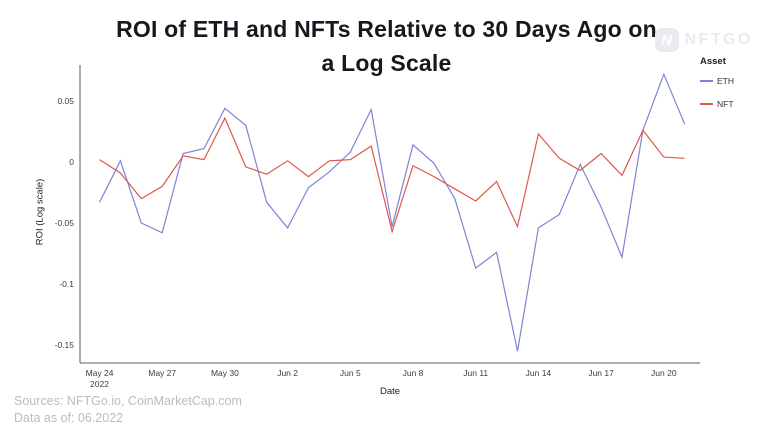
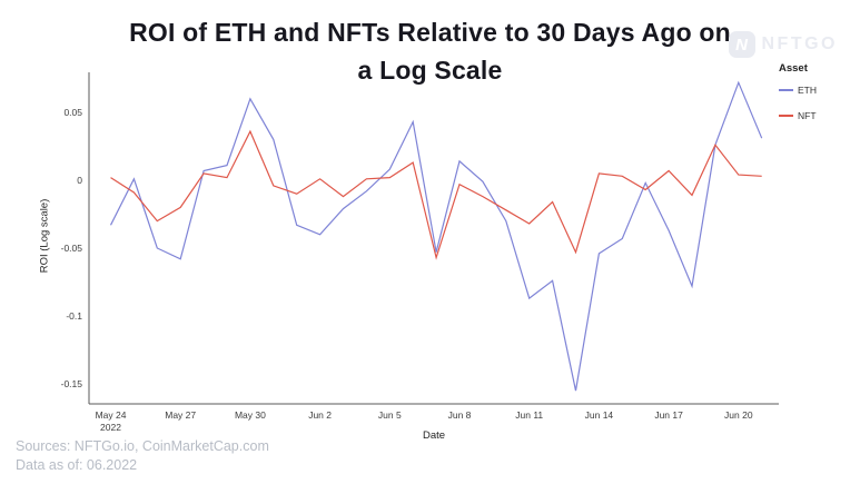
ETH/May 30: 0.044 -> 0.060
ETH/Jun 2: -0.054 -> -0.040
NFT/Jun 14: 0.023 -> 0.005
